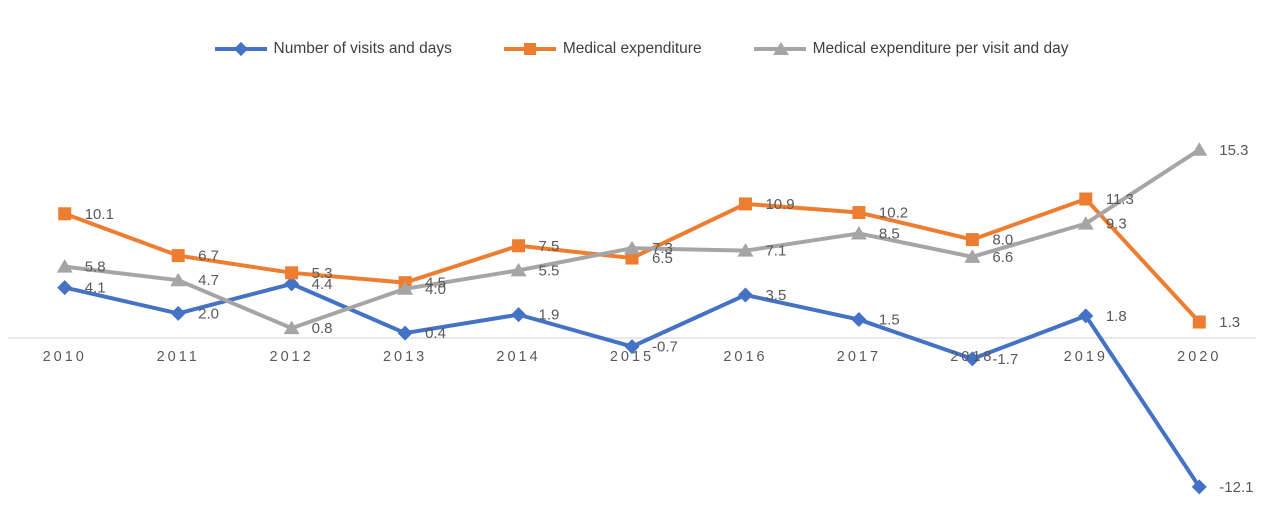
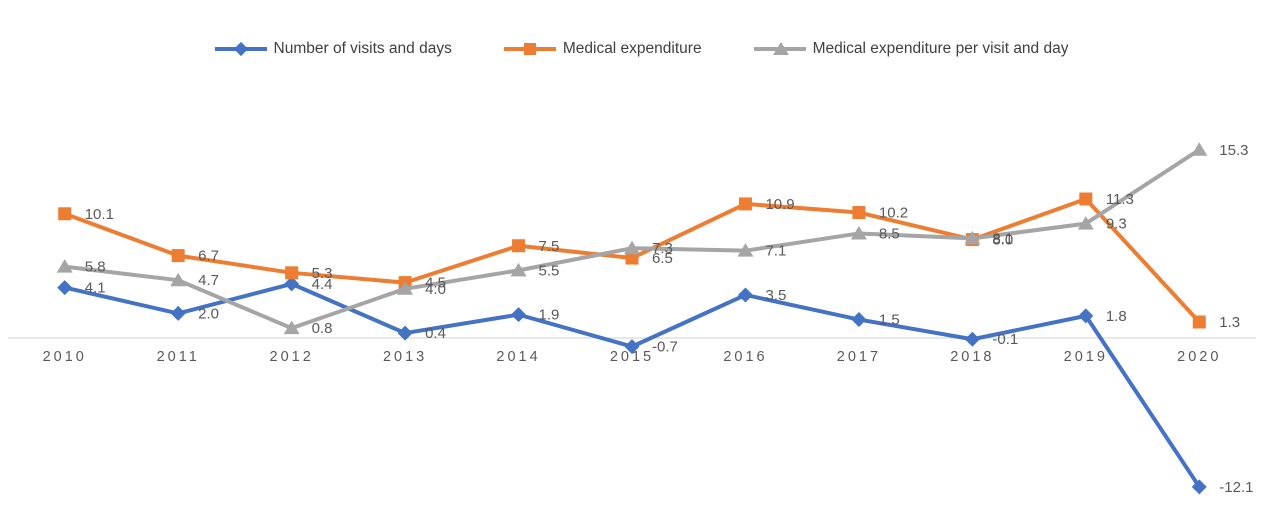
Number of visits and days/2018: -1.7 -> -0.1
Medical expenditure per visit and day/2018: 6.6 -> 8.1
